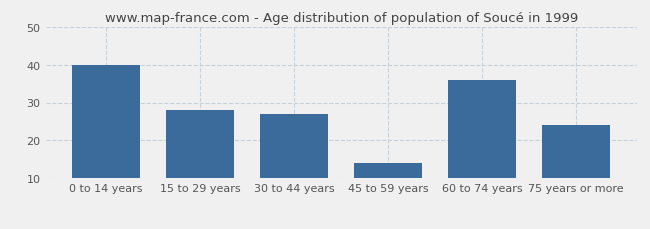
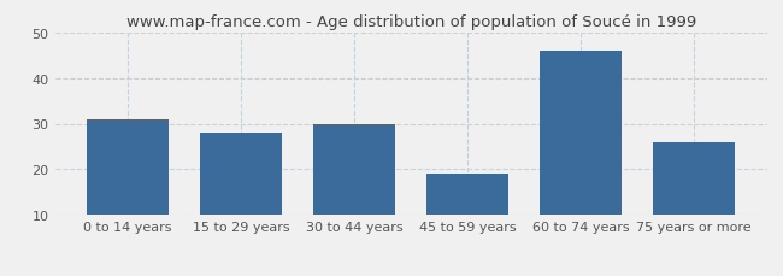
0 to 14 years: 40 -> 31
30 to 44 years: 27 -> 30
45 to 59 years: 14 -> 19
60 to 74 years: 36 -> 46
75 years or more: 24 -> 26
